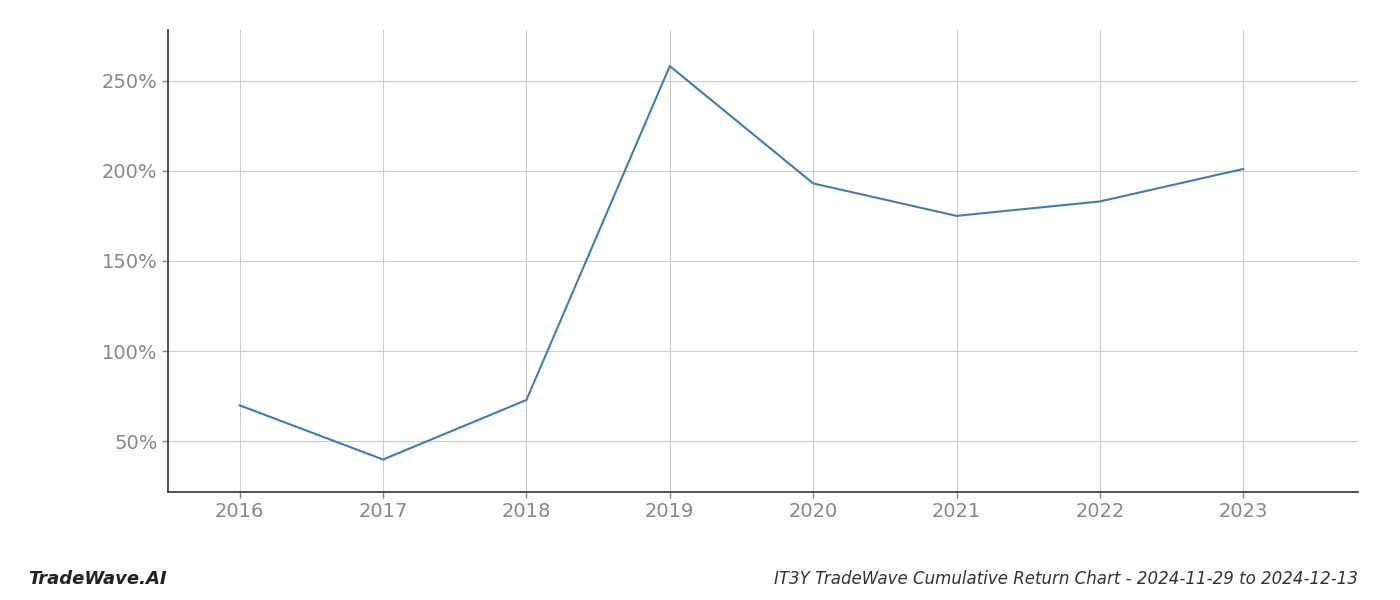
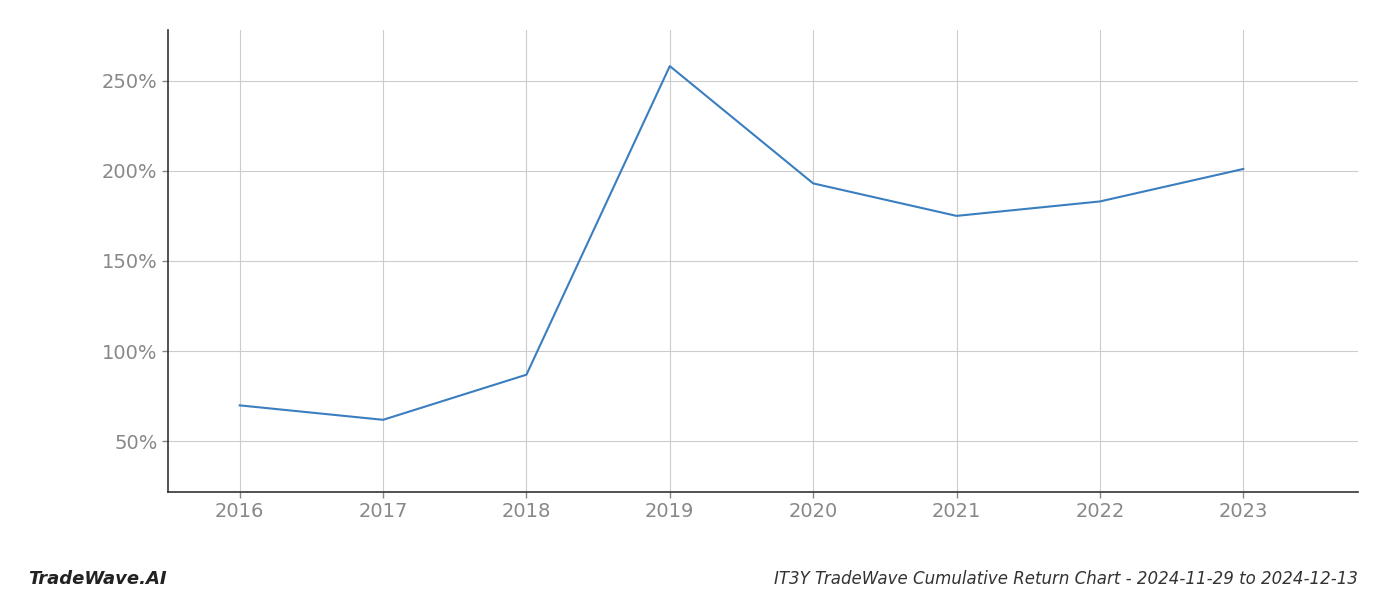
2017: 40% -> 62%
2018: 73% -> 87%
